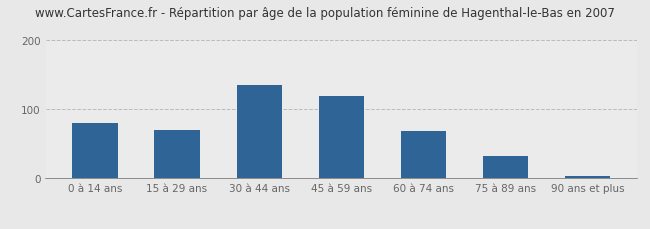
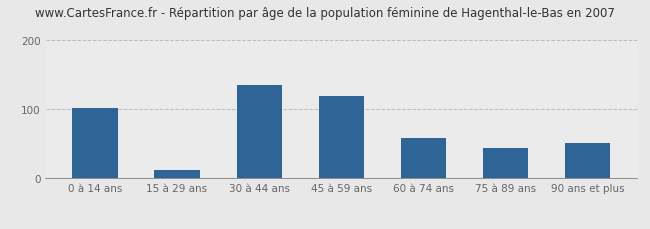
0 à 14 ans: 80 -> 102
15 à 29 ans: 70 -> 12
60 à 74 ans: 68 -> 58
75 à 89 ans: 33 -> 44
90 ans et plus: 3 -> 52
